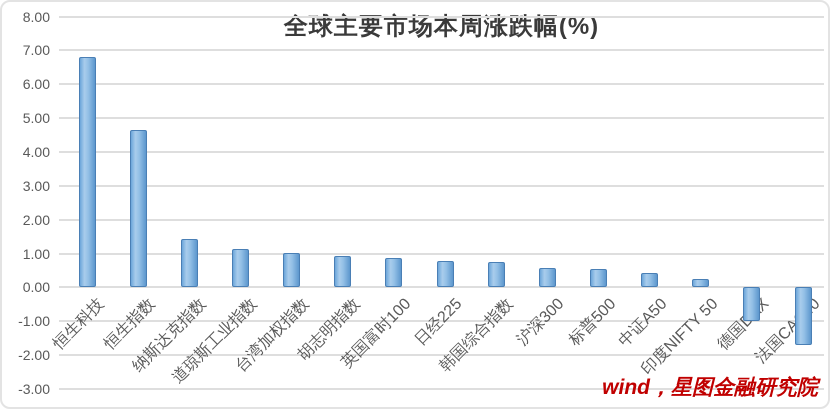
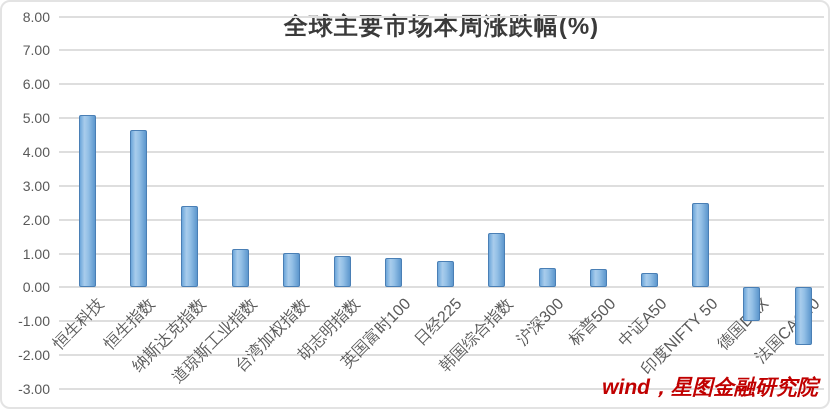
恒生科技: 6.8 -> 5.1
纳斯达克指数: 1.4 -> 2.4
韩国综合指数: 0.8 -> 1.6
印度NIFTY 50: 0.2 -> 2.5
